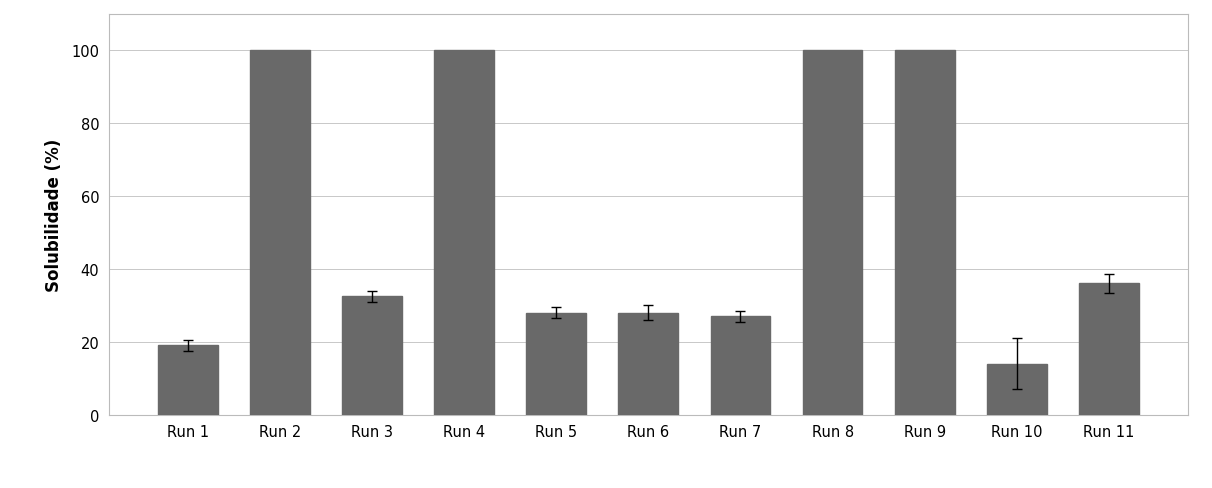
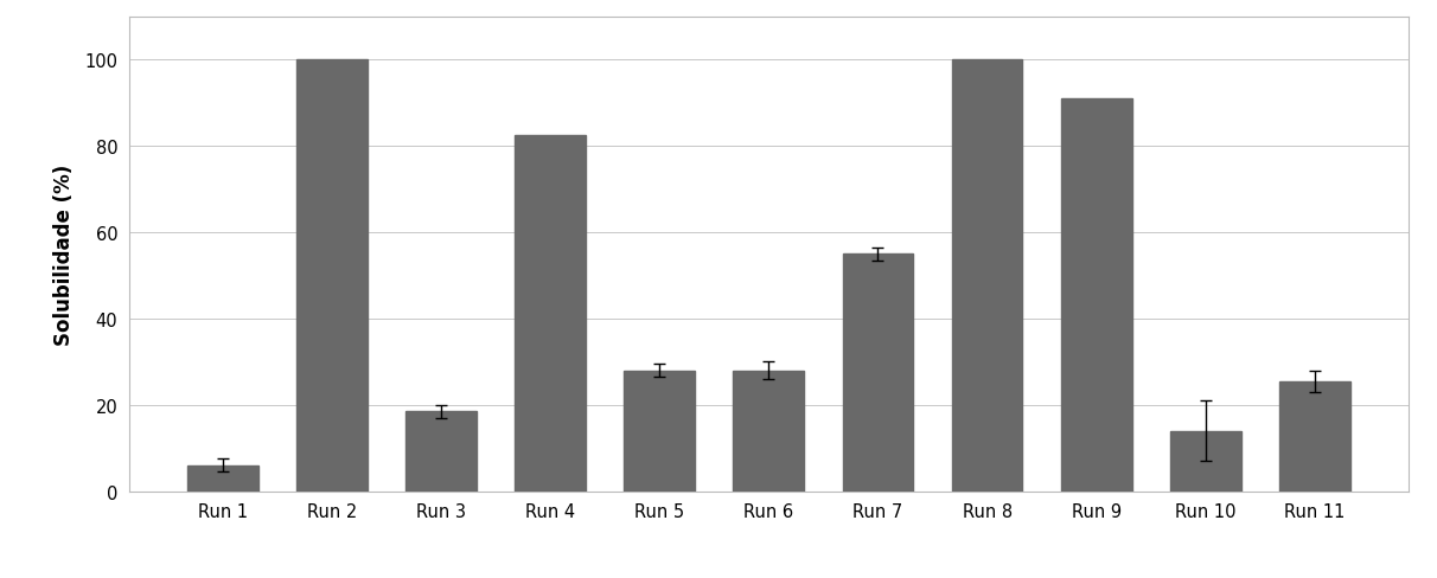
Run 1: 19.0 -> 6.0
Run 3: 32.5 -> 18.5
Run 4: 100.0 -> 82.5
Run 7: 27.0 -> 55.0
Run 9: 100.0 -> 91.0
Run 11: 36.0 -> 25.5
